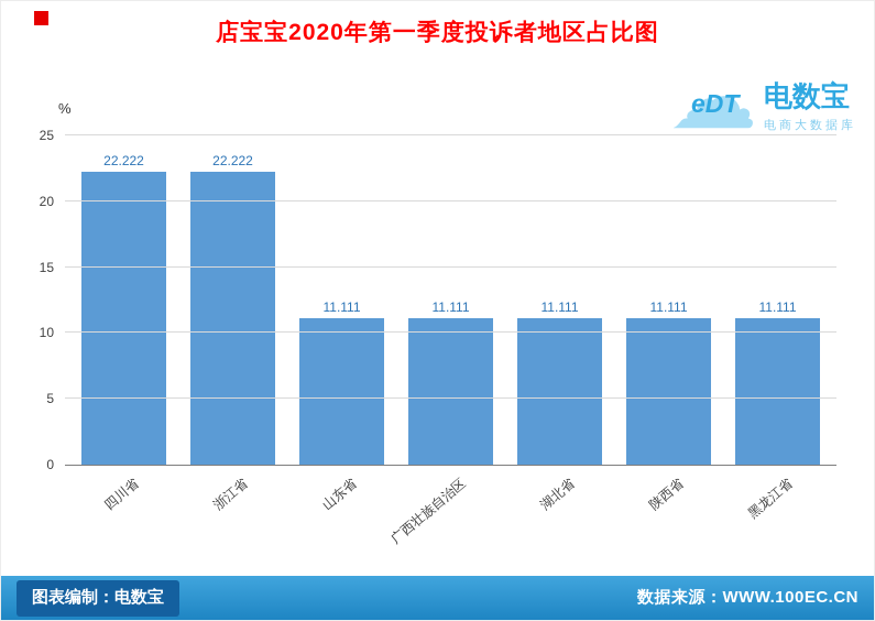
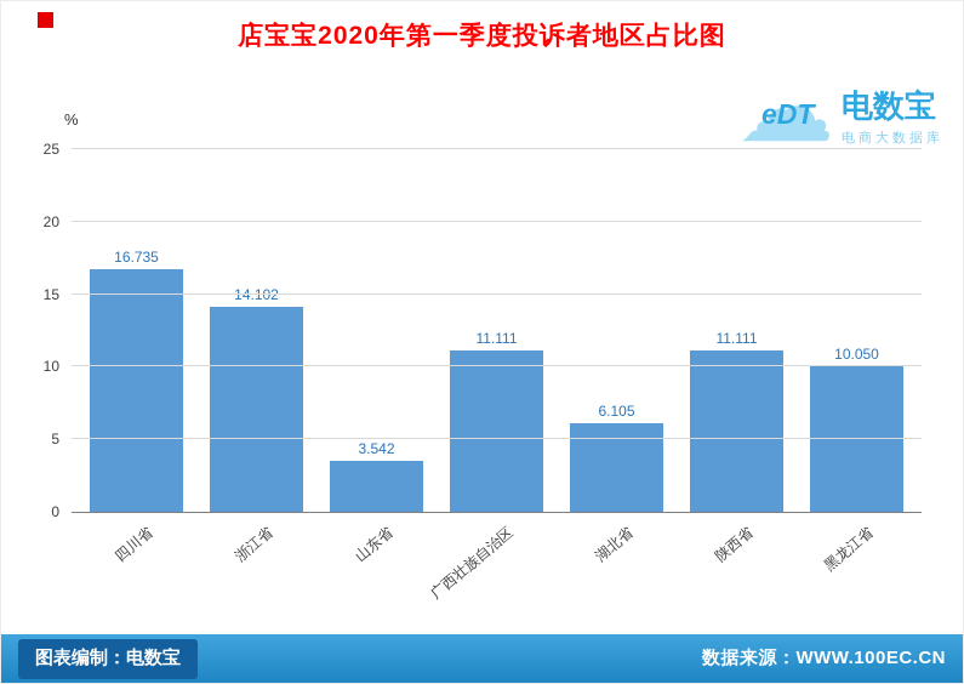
四川省: 22.222 -> 16.735
浙江省: 22.222 -> 14.102
山东省: 11.111 -> 3.542
湖北省: 11.111 -> 6.105
黑龙江省: 11.111 -> 10.050
